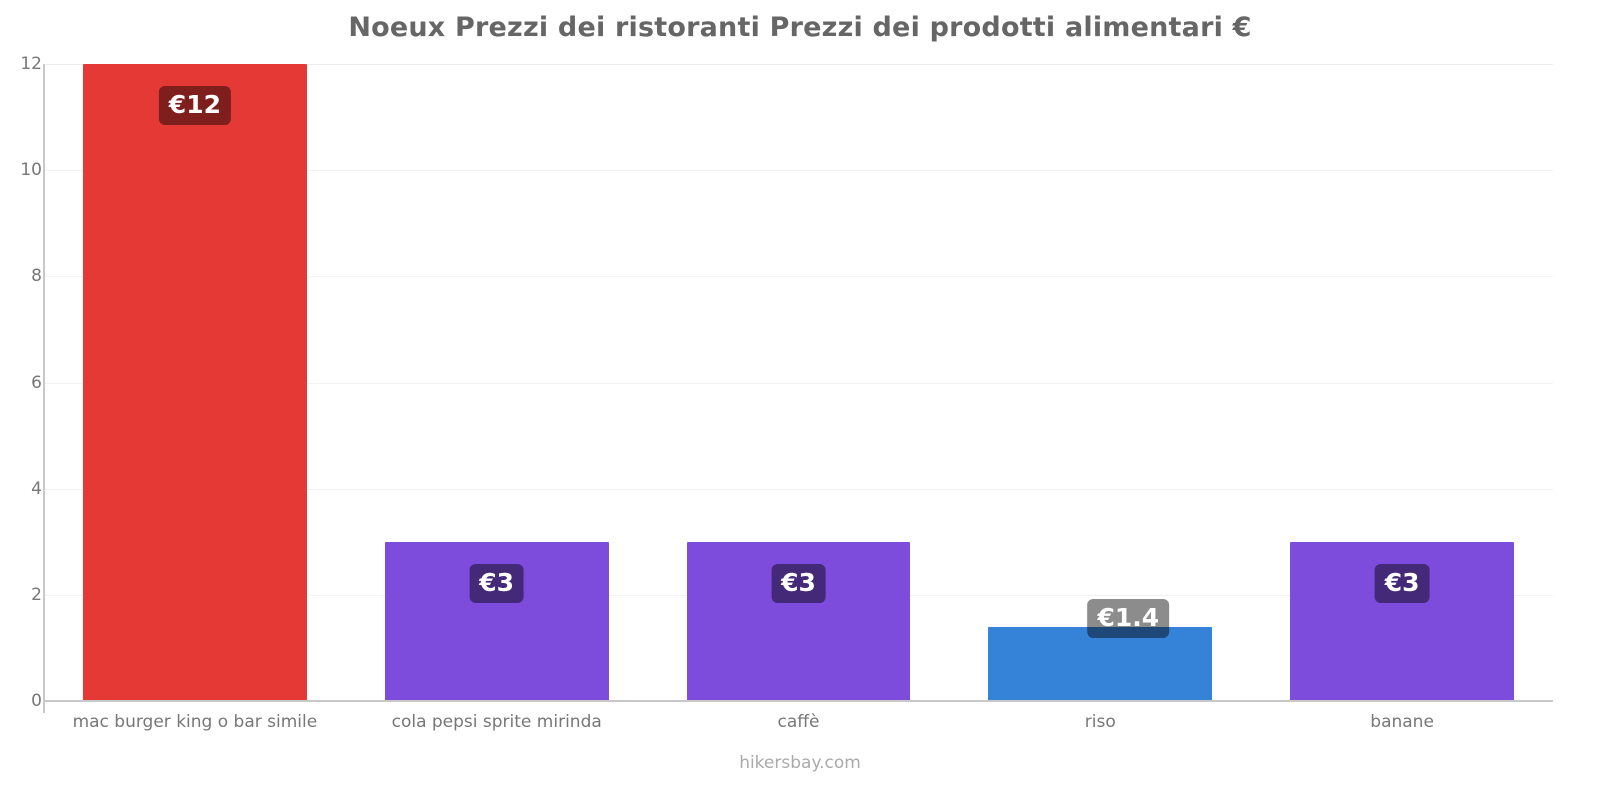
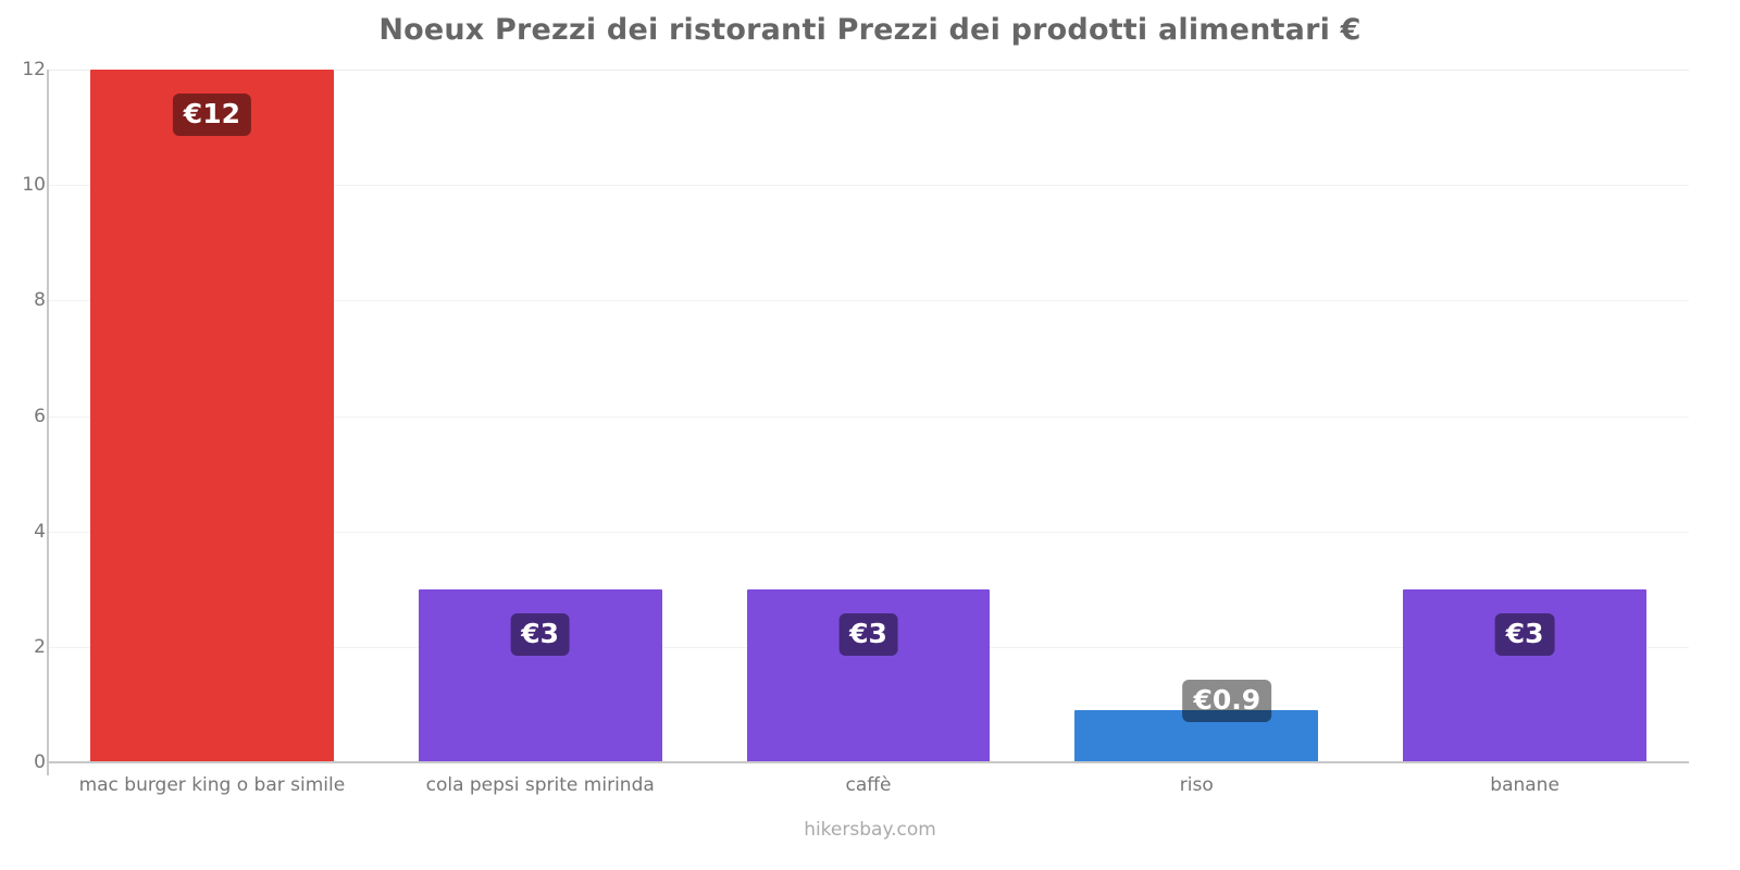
riso: €1.4 -> €0.9
